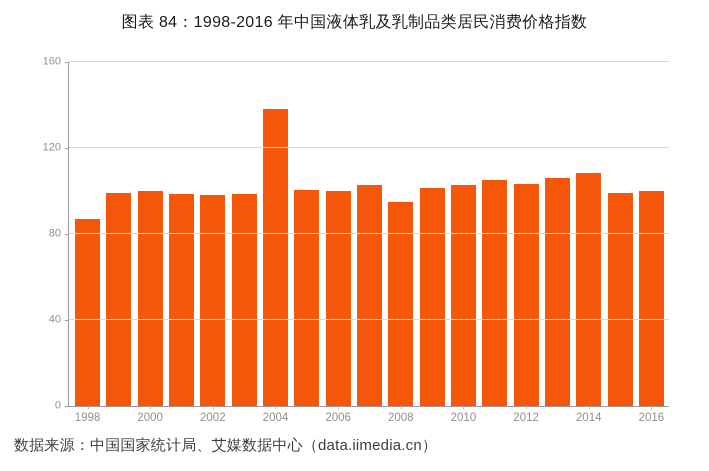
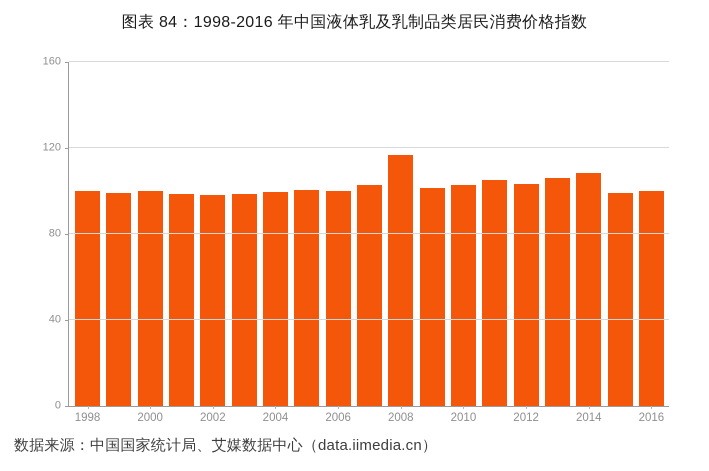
1998: 87 -> 100
2004: 138 -> 100
2008: 95 -> 117
